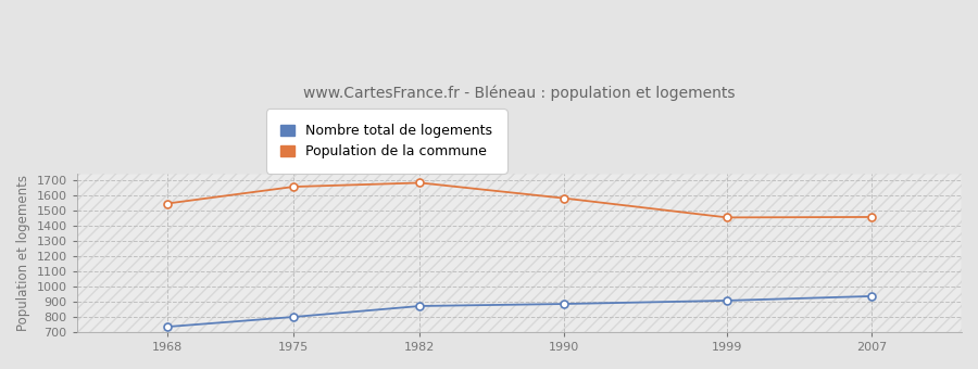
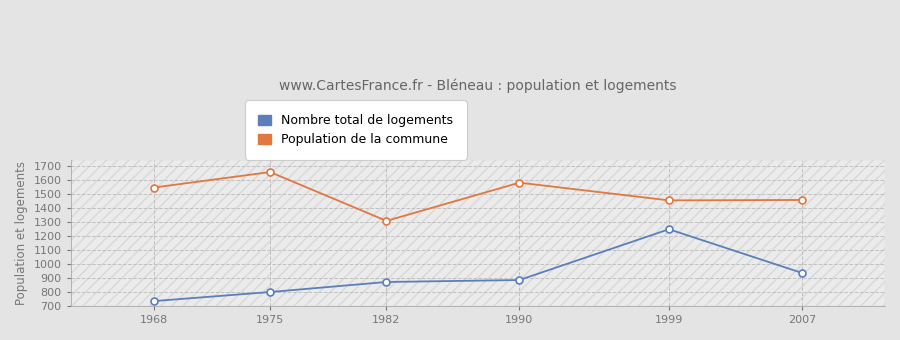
Population de la commune/1982: 1690 -> 1310
Nombre total de logements/1999: 910 -> 1250
